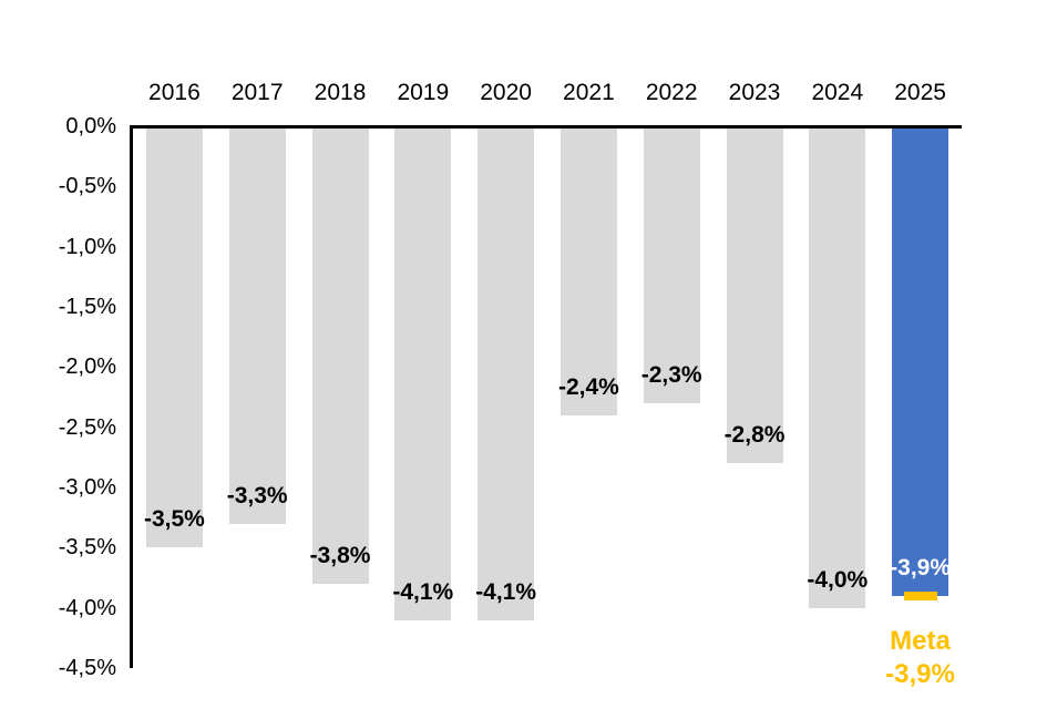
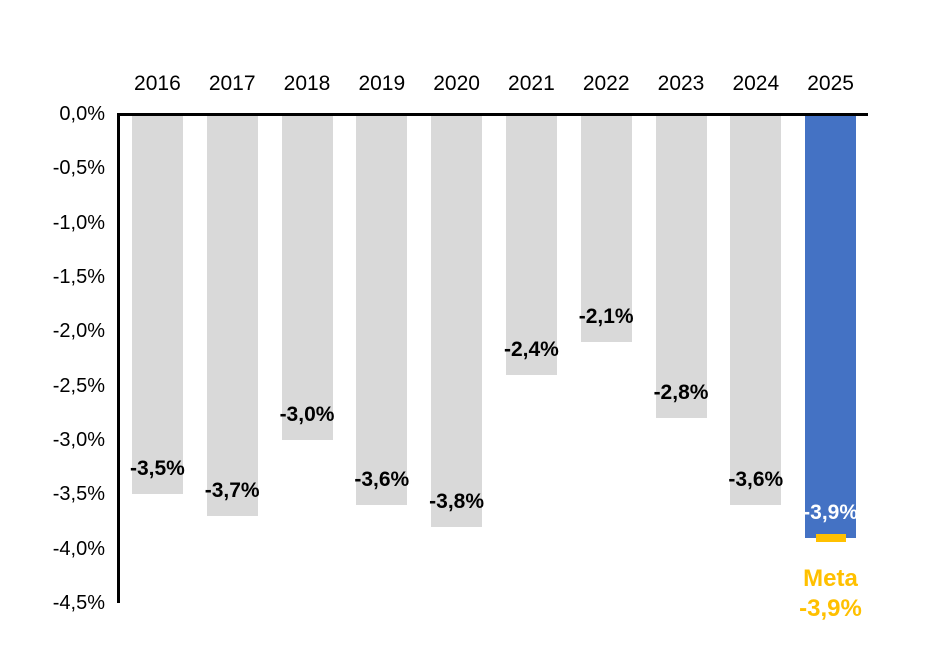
2017: -3,3% -> -3,7%
2018: -3,8% -> -3,0%
2019: -4,1% -> -3,6%
2020: -4,1% -> -3,8%
2022: -2,3% -> -2,1%
2024: -4,0% -> -3,6%
